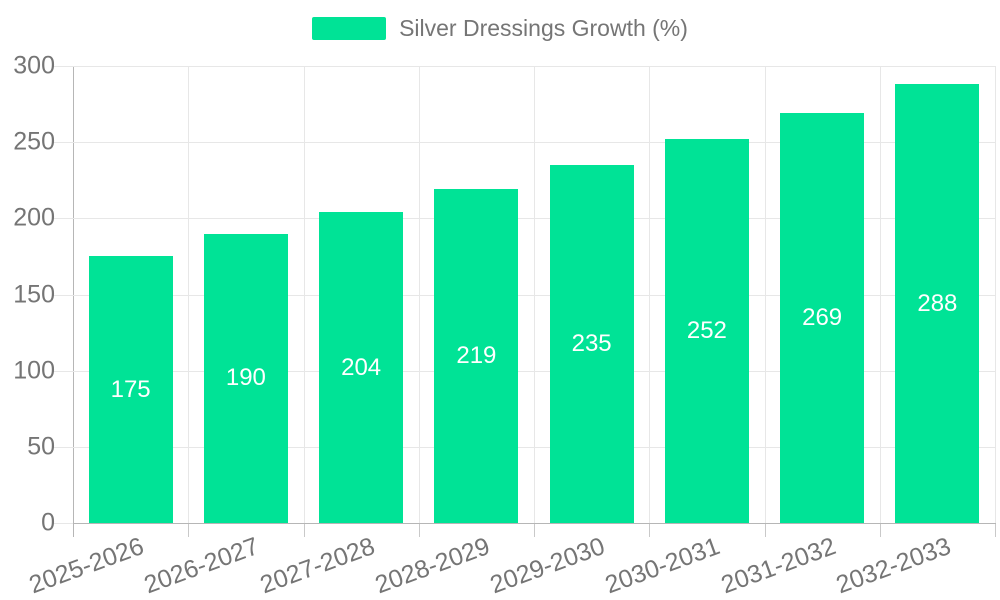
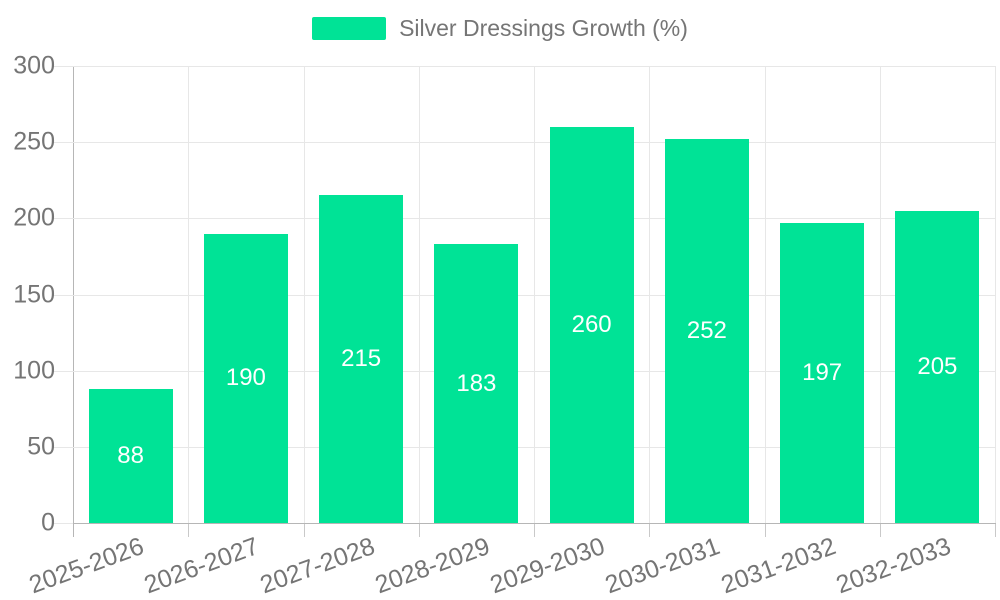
2025-2026: 175 -> 88
2027-2028: 204 -> 215
2028-2029: 219 -> 183
2029-2030: 235 -> 260
2031-2032: 269 -> 197
2032-2033: 288 -> 205
